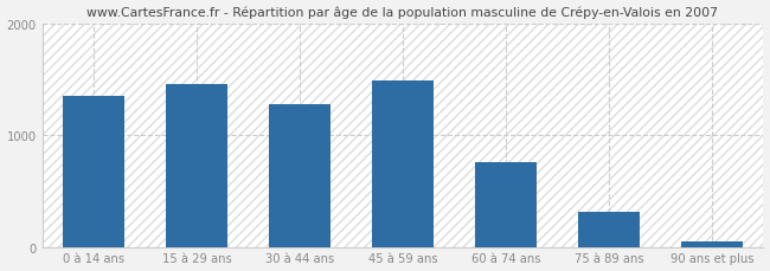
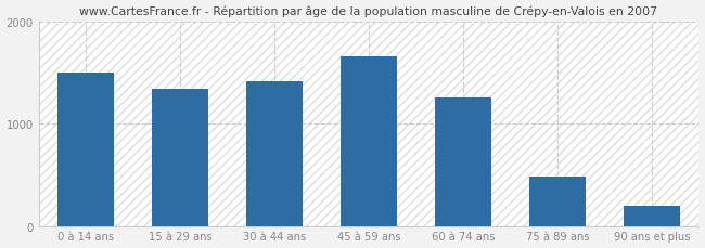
0 à 14 ans: 1350 -> 1500
15 à 29 ans: 1460 -> 1340
30 à 44 ans: 1280 -> 1420
45 à 59 ans: 1490 -> 1660
60 à 74 ans: 760 -> 1260
75 à 89 ans: 310 -> 480
90 ans et plus: 50 -> 200
